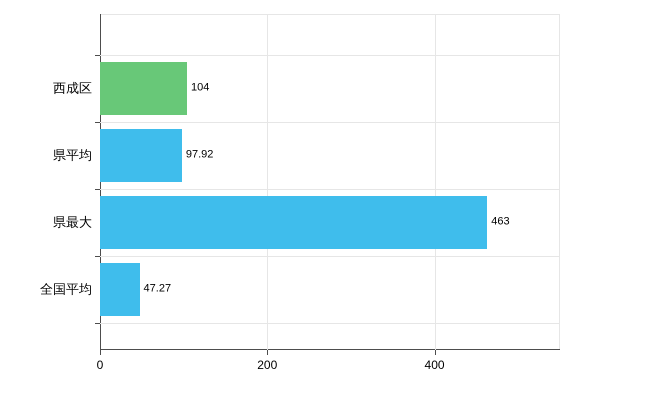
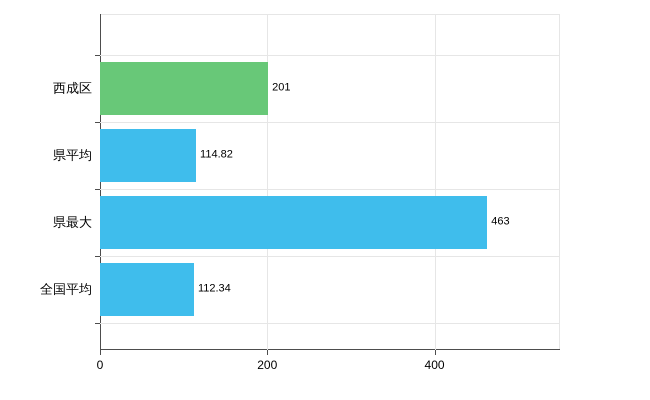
西成区: 104 -> 201
県平均: 97.92 -> 114.82
全国平均: 47.27 -> 112.34
